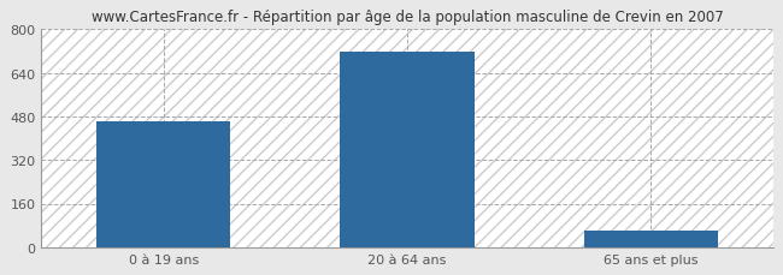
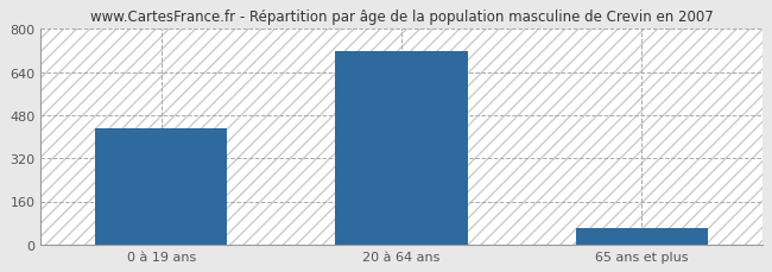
0 à 19 ans: 460 -> 430
